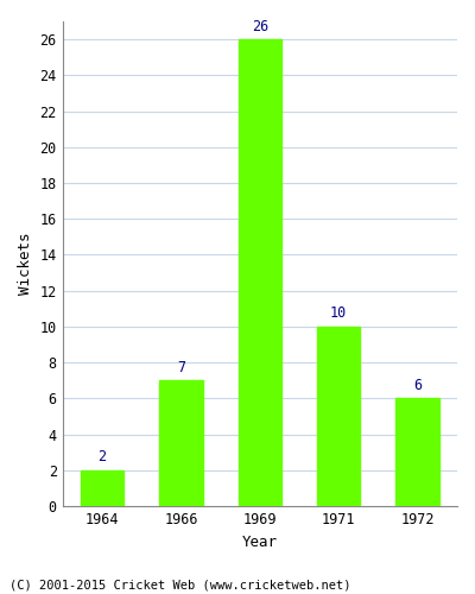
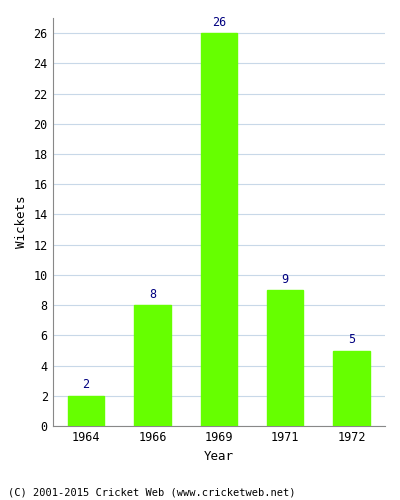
1966: 7 -> 8
1971: 10 -> 9
1972: 6 -> 5
